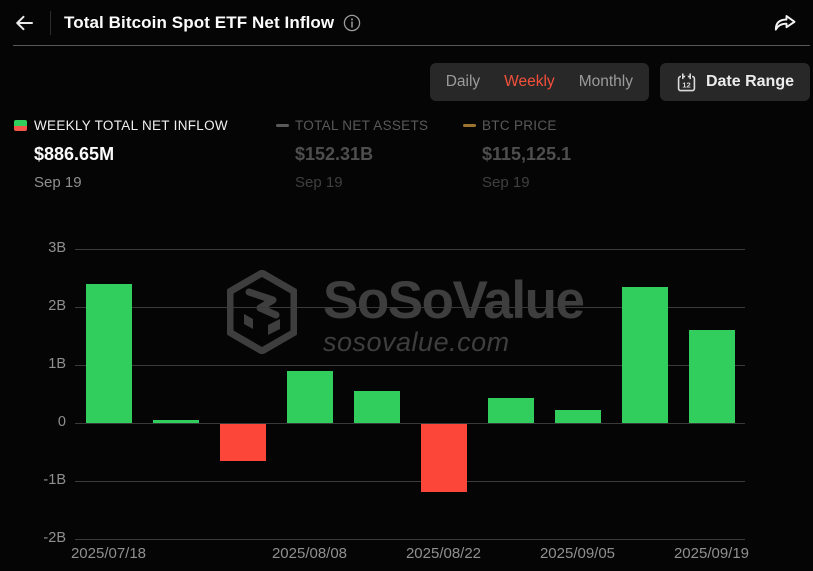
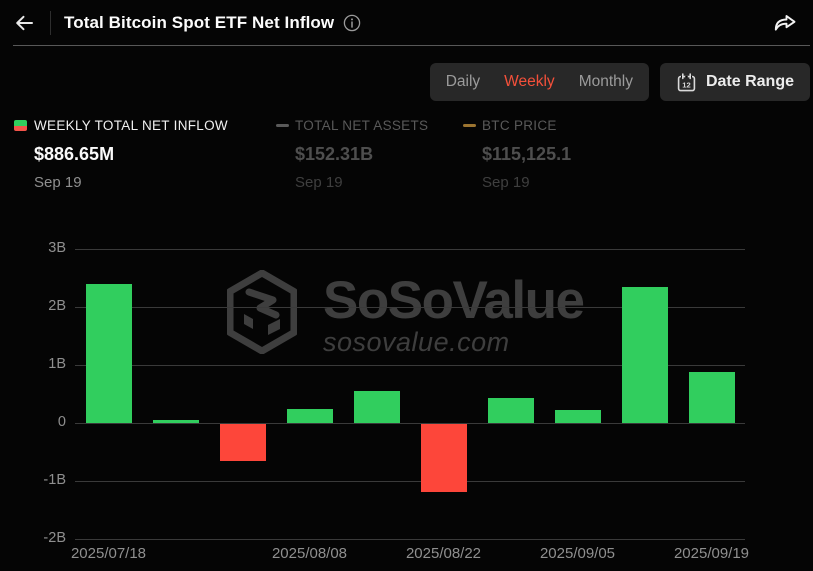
2025/08/08: 0.9B -> 0.2B
2025/09/19: 1.6B -> 0.9B
